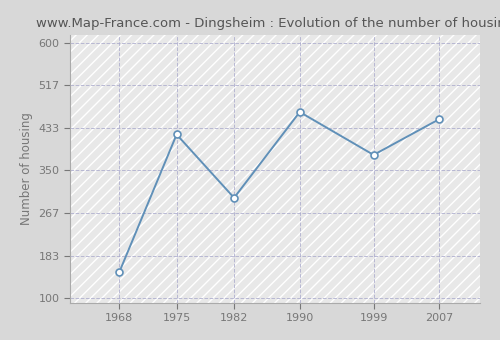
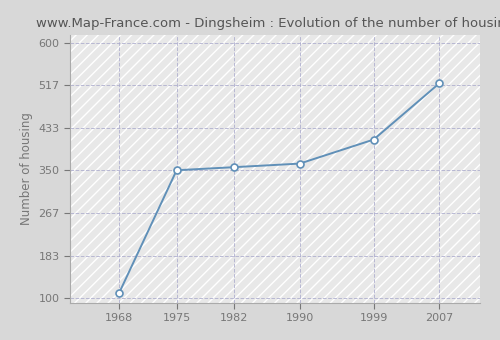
1968: 150 -> 110
1975: 420 -> 350
1982: 296 -> 356
1990: 464 -> 363
1999: 380 -> 410
2007: 450 -> 520
